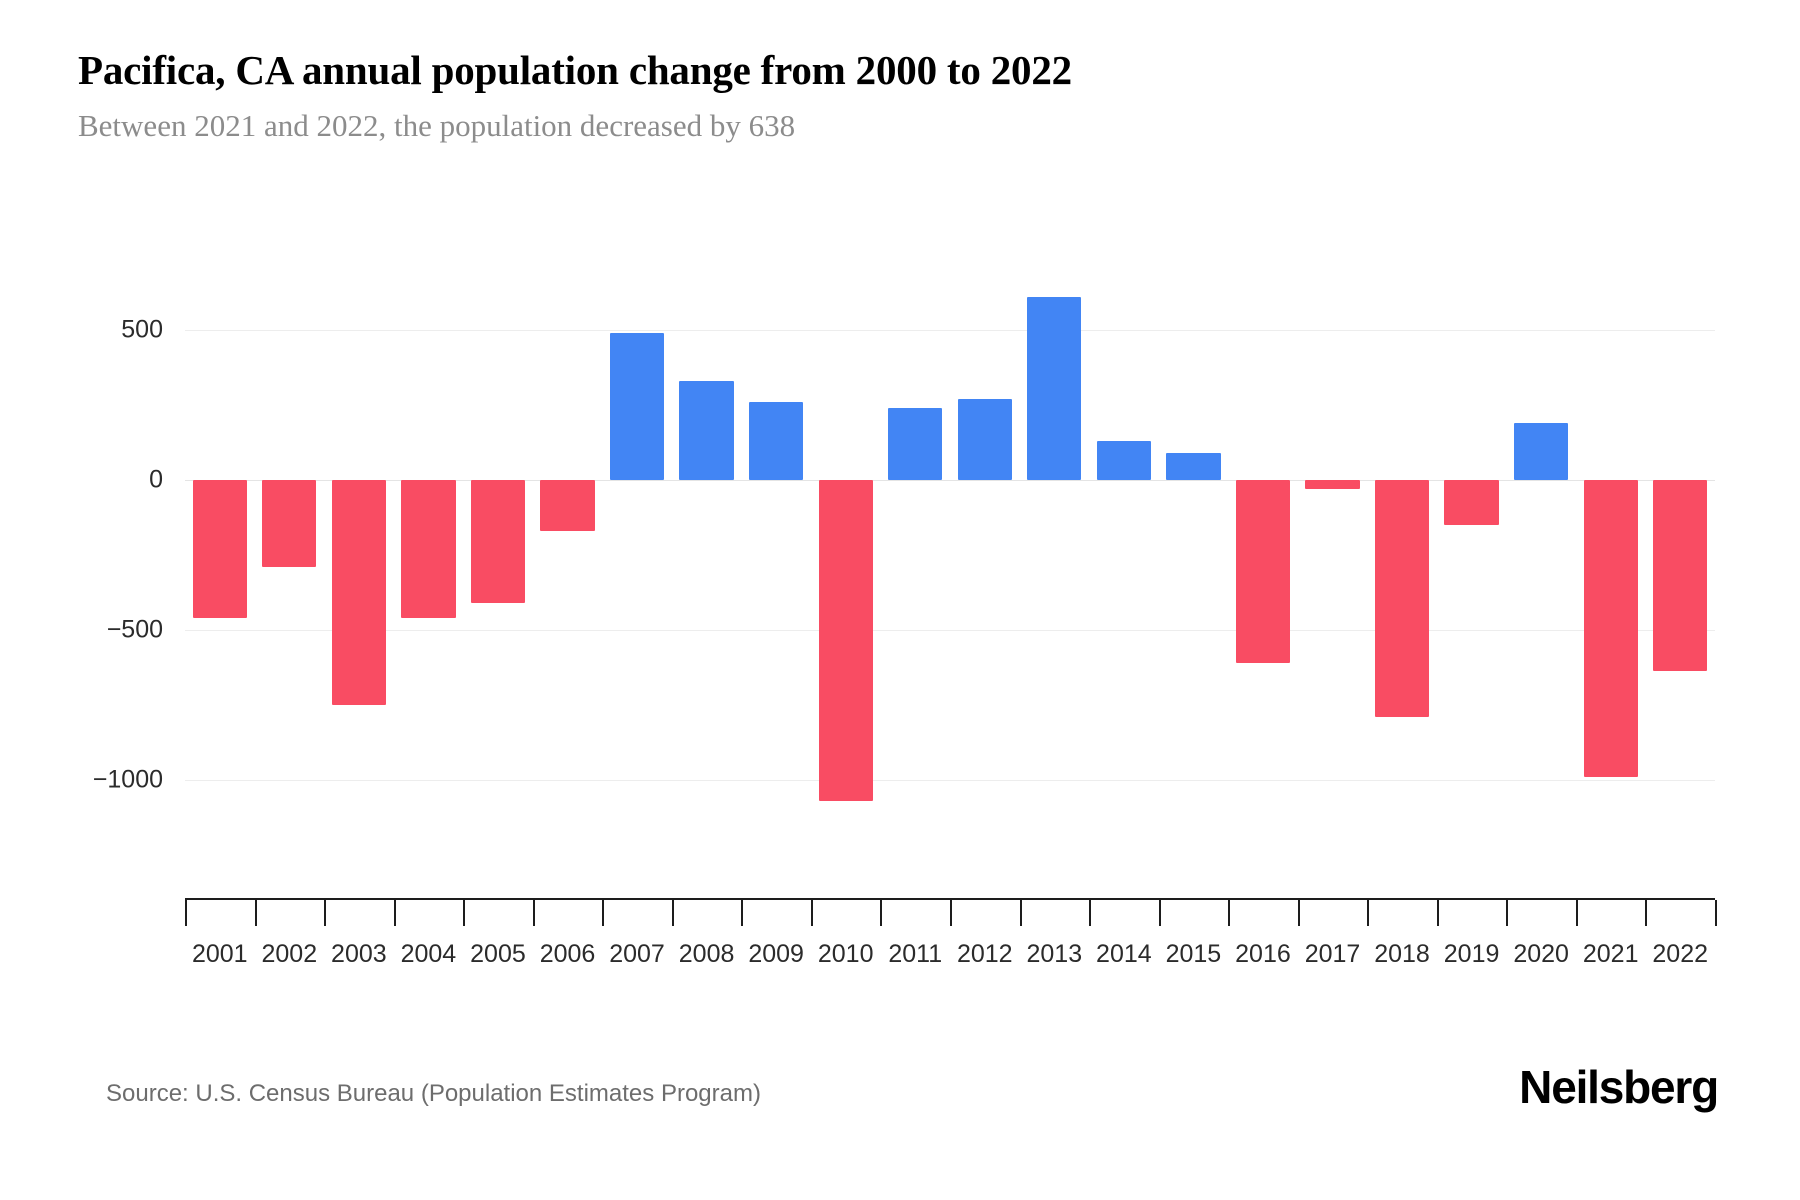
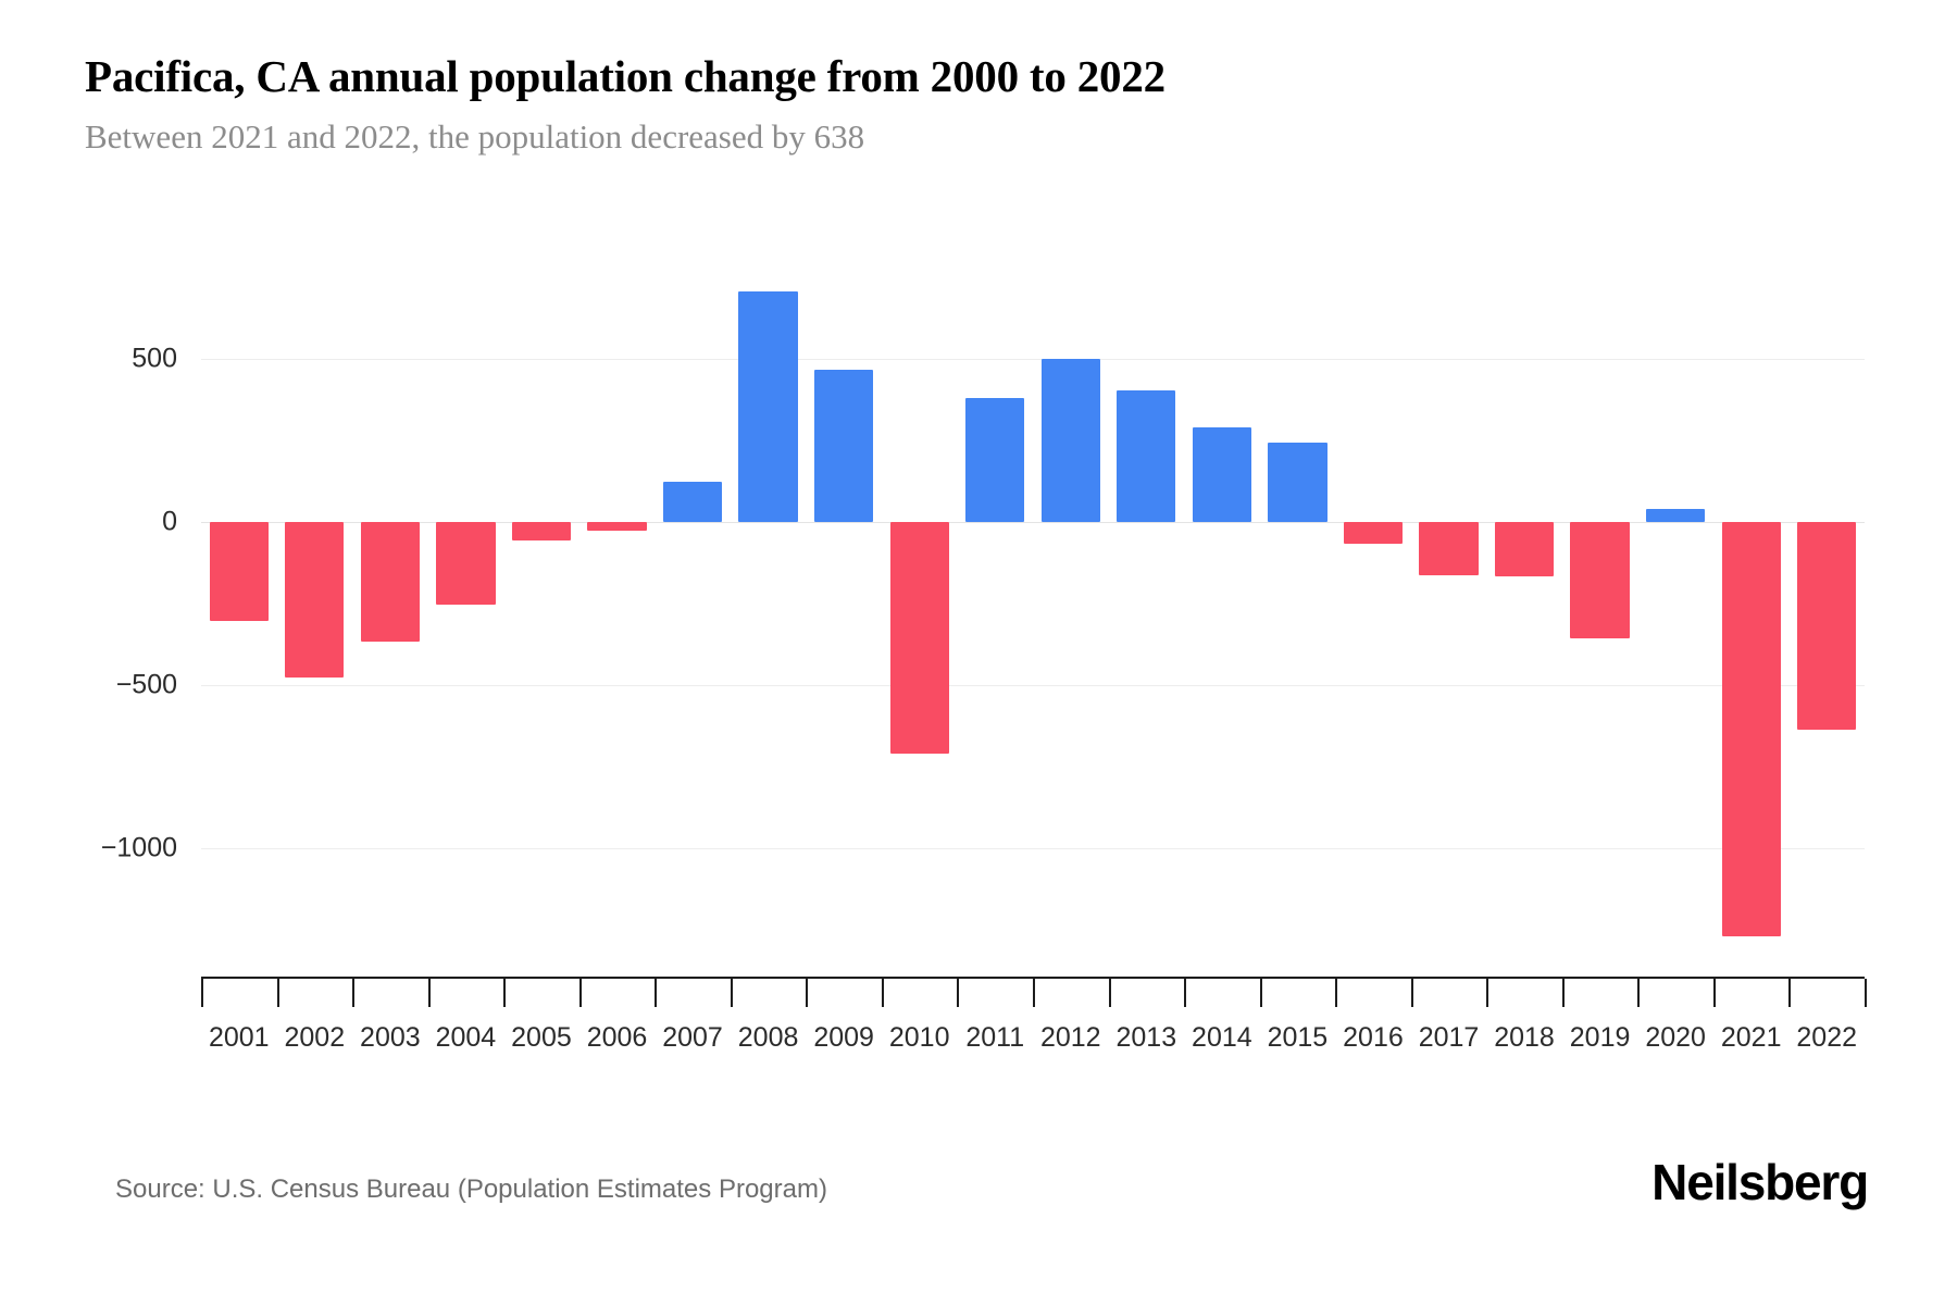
2001: -460 -> -300
2002: -290 -> -480
2003: -750 -> -370
2004: -460 -> -250
2005: -410 -> -60
2006: -170 -> -30
2007: 490 -> 120
2008: 330 -> 710
2009: 260 -> 470
2010: -1070 -> -710
2011: 240 -> 380
2012: 270 -> 500
2013: 610 -> 400
2014: 130 -> 290
2015: 90 -> 240
2016: -610 -> -70
2017: -30 -> -160
2018: -790 -> -160
2019: -150 -> -360
2020: 190 -> 40
2021: -990 -> -1270
